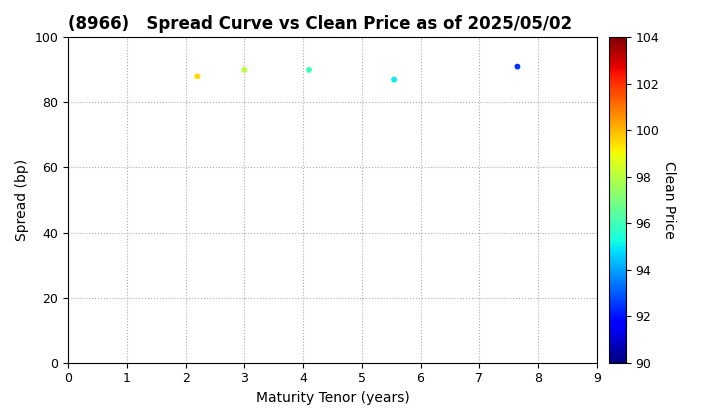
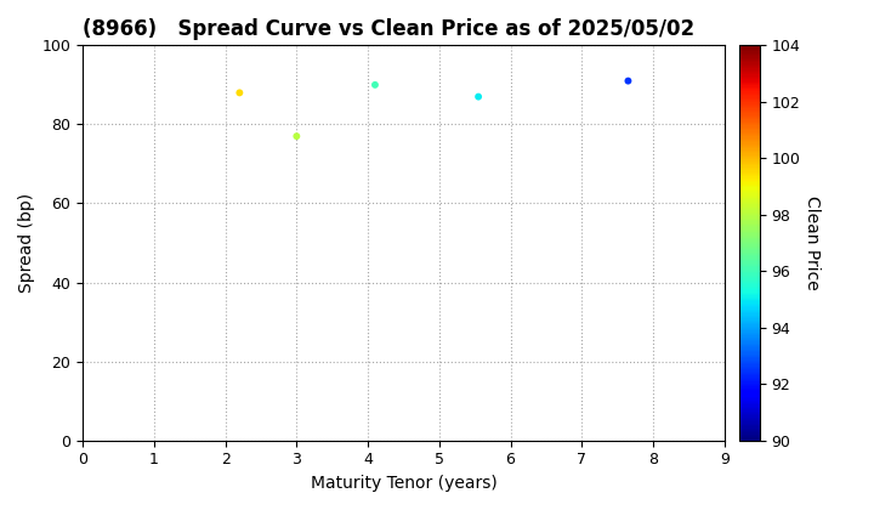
3: 90 -> 77
